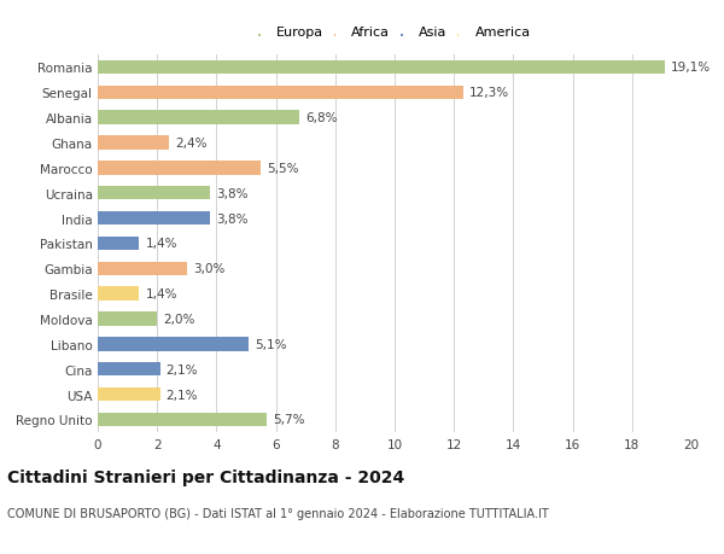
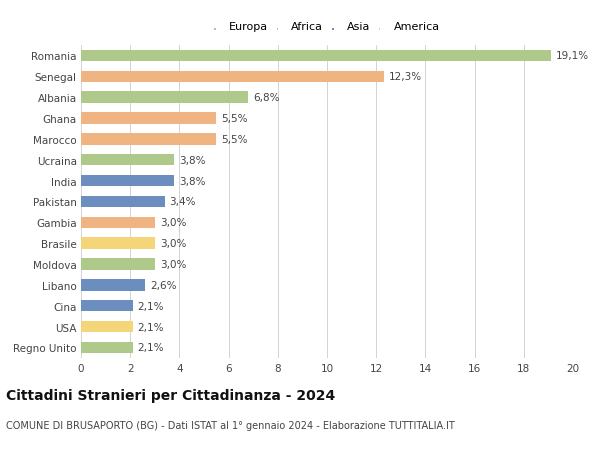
Ghana: 2,4% -> 5,5%
Pakistan: 1,4% -> 3,4%
Brasile: 1,4% -> 3,0%
Moldova: 2,0% -> 3,0%
Libano: 5,1% -> 2,6%
Regno Unito: 5,7% -> 2,1%
